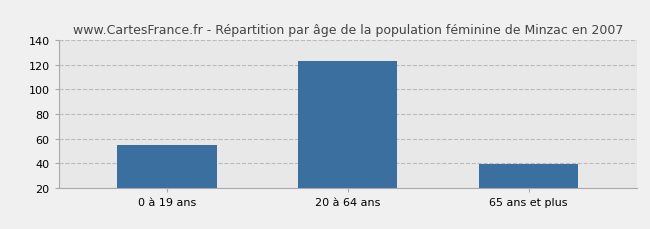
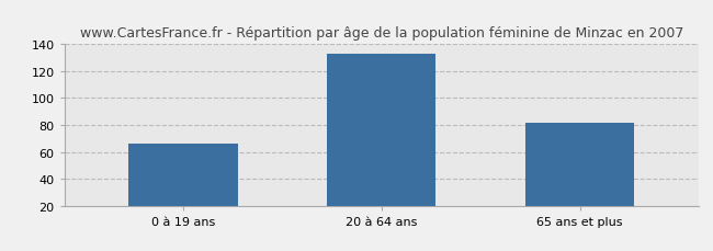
0 à 19 ans: 55 -> 66
20 à 64 ans: 123 -> 133
65 ans et plus: 39 -> 82
